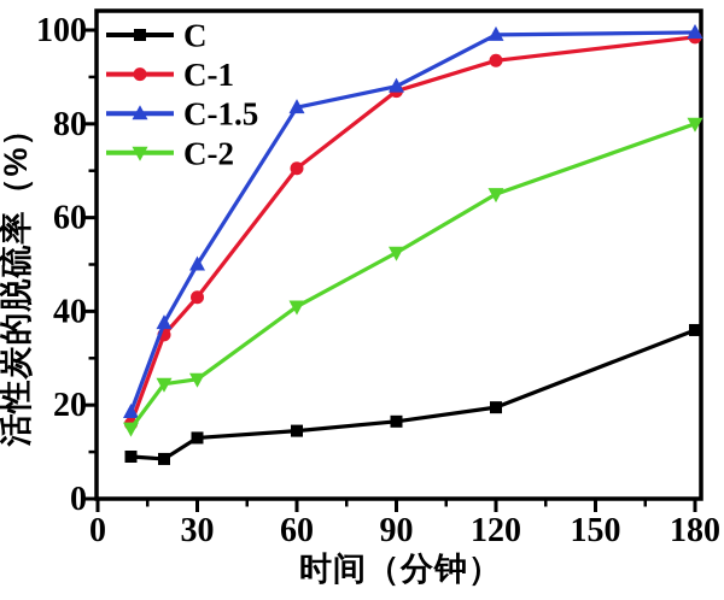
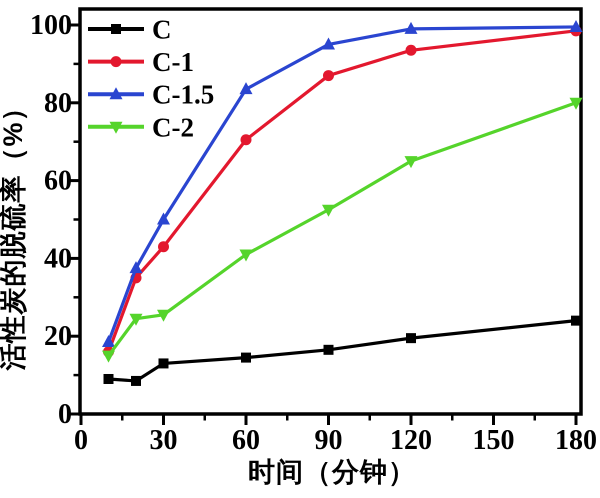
C-1.5/90: 88 -> 95
C/180: 36 -> 24
